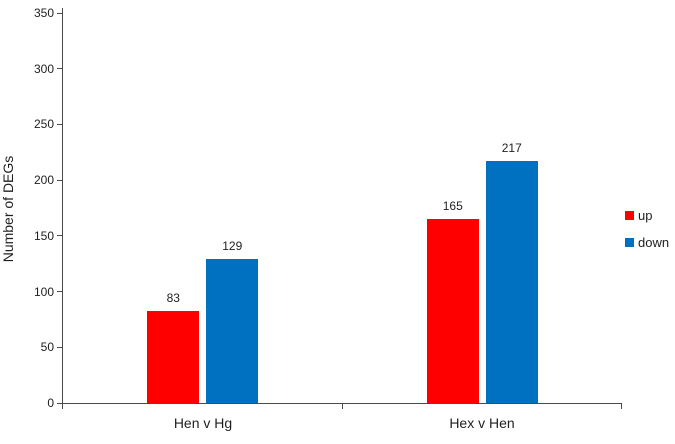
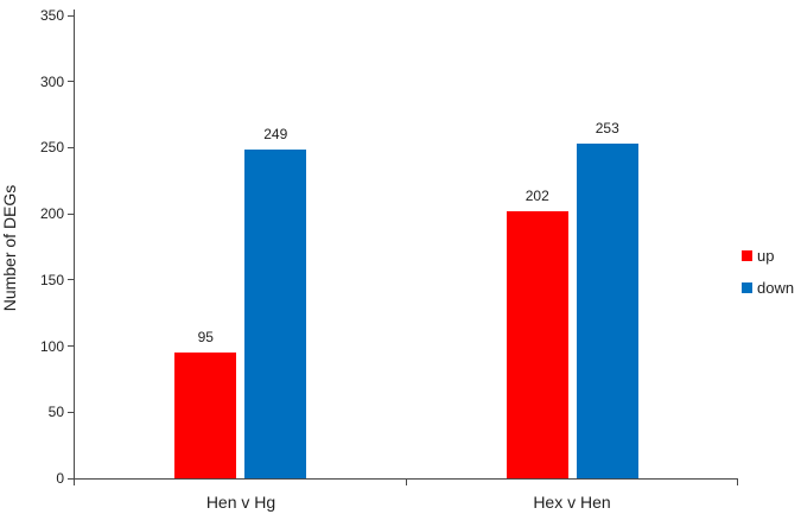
up/Hen v Hg: 83 -> 95
down/Hen v Hg: 129 -> 249
up/Hex v Hen: 165 -> 202
down/Hex v Hen: 217 -> 253
